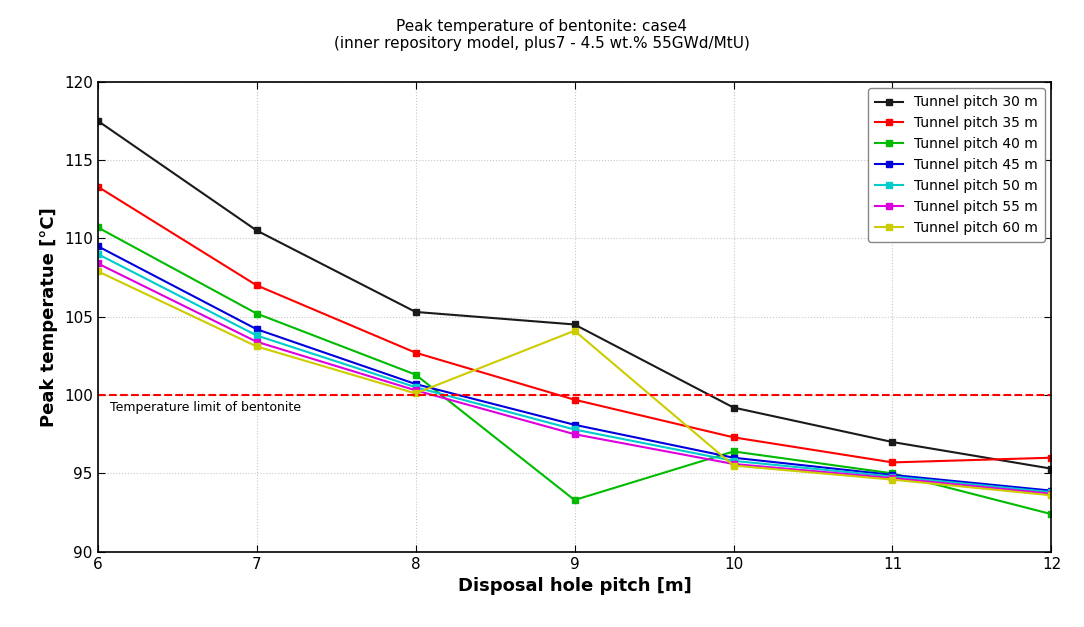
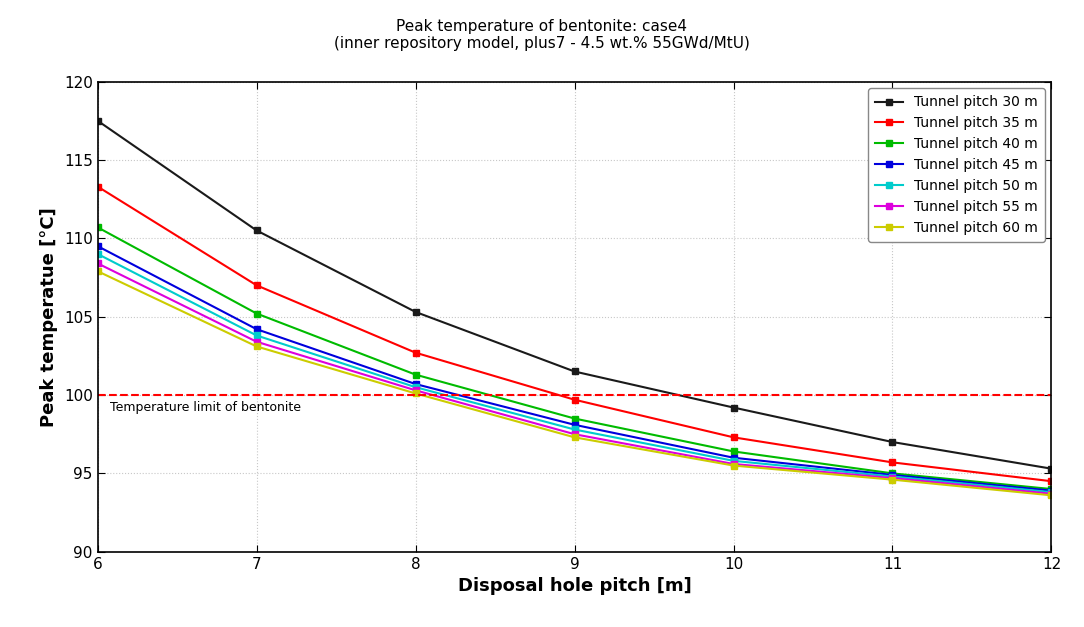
Tunnel pitch 30 m/9: 104.5 -> 101.5
Tunnel pitch 40 m/9: 93.3 -> 98.5
Tunnel pitch 60 m/9: 104.1 -> 97.3
Tunnel pitch 35 m/12: 96.0 -> 94.5
Tunnel pitch 40 m/12: 92.4 -> 94.0
